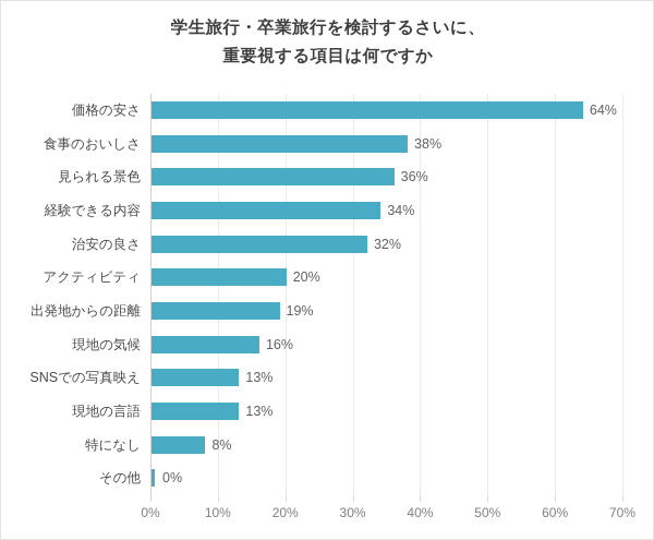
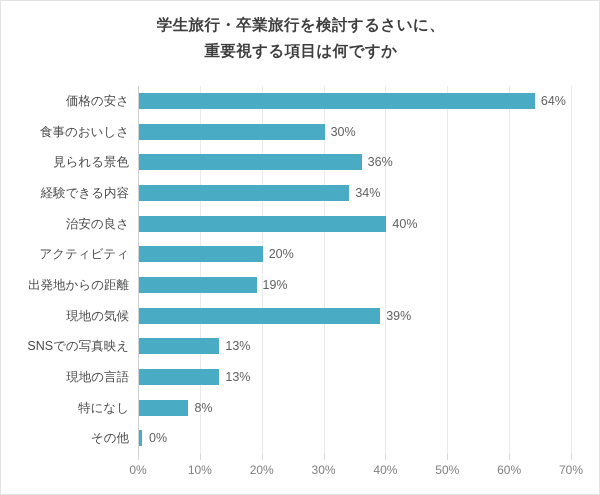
食事のおいしさ: 38% -> 30%
治安の良さ: 32% -> 40%
現地の気候: 16% -> 39%
